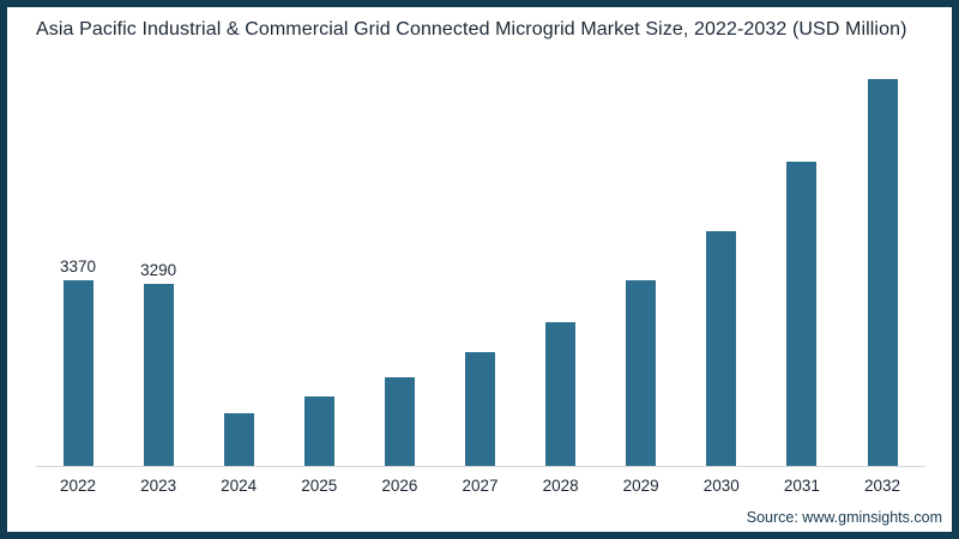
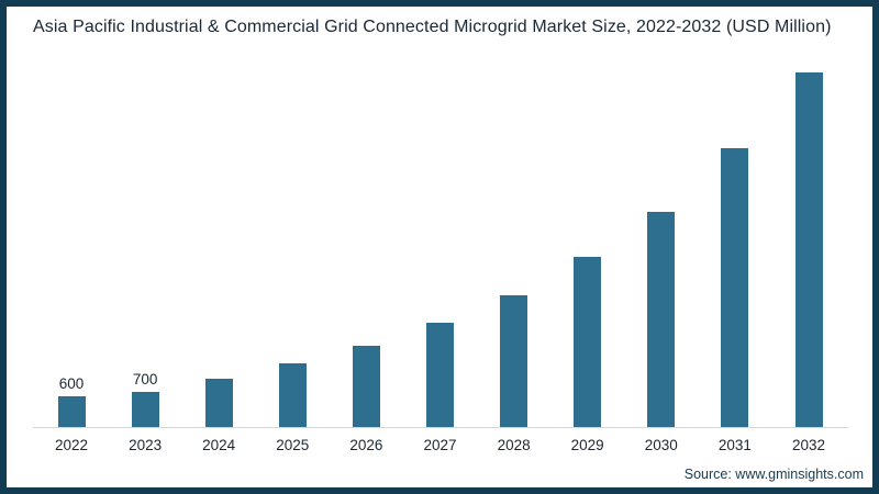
2022: 3370 -> 600
2023: 3290 -> 700
